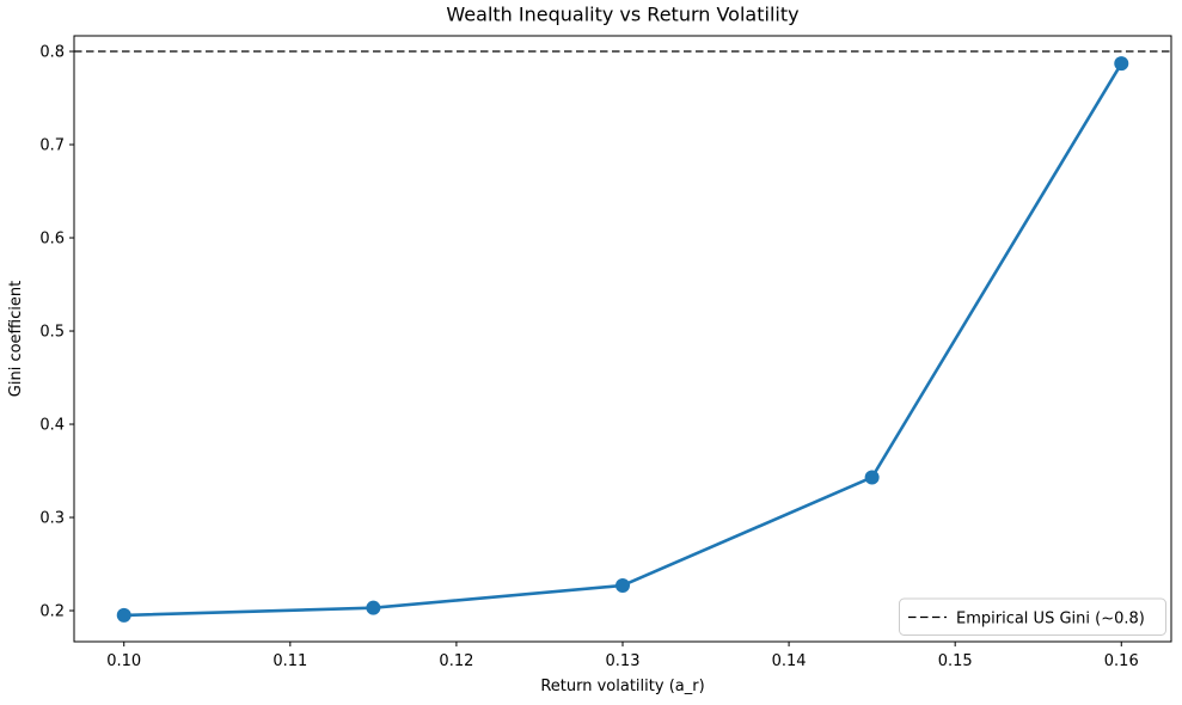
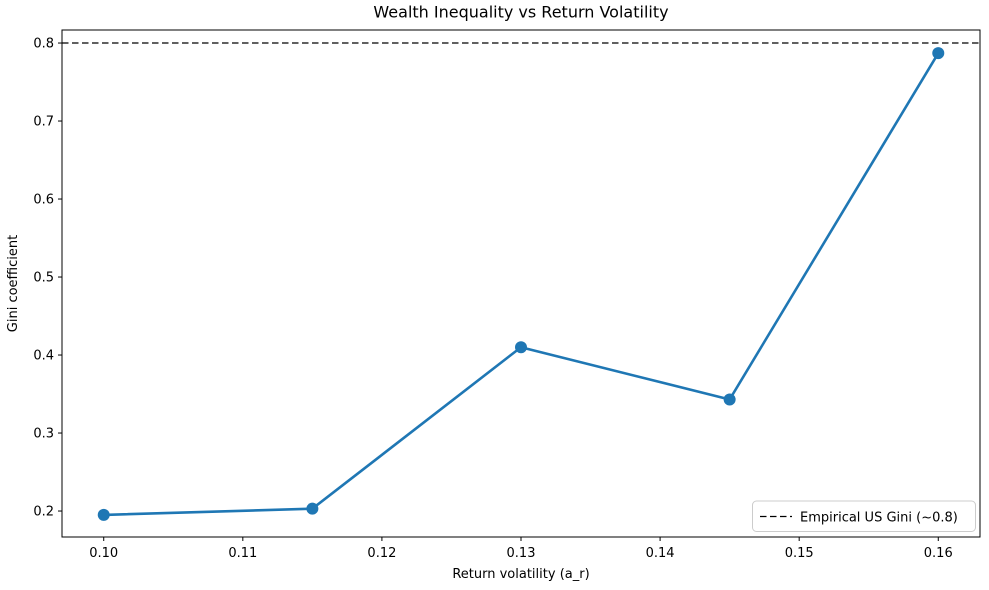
0.13: 0.23 -> 0.41
